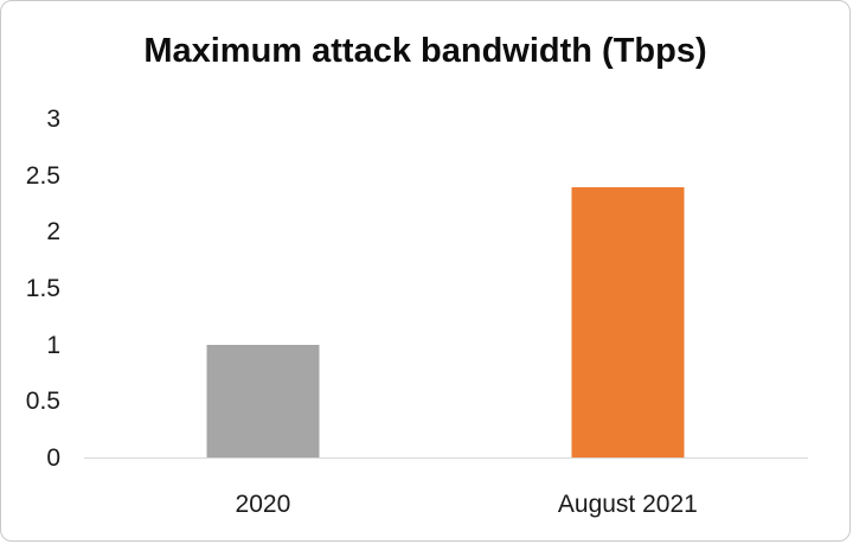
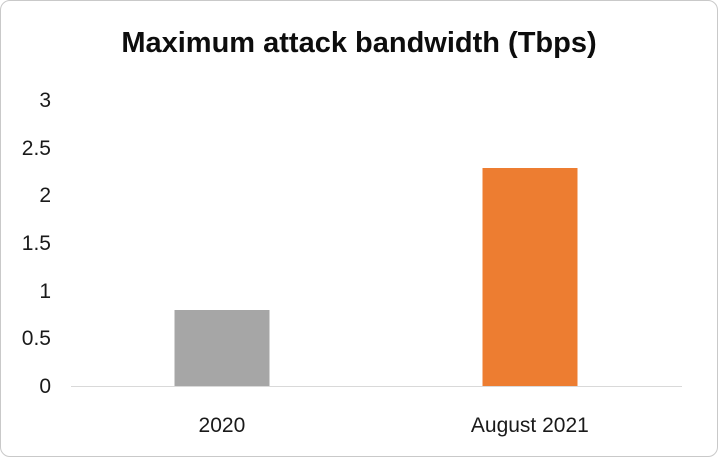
2020: 1.0 -> 0.8
August 2021: 2.4 -> 2.3
